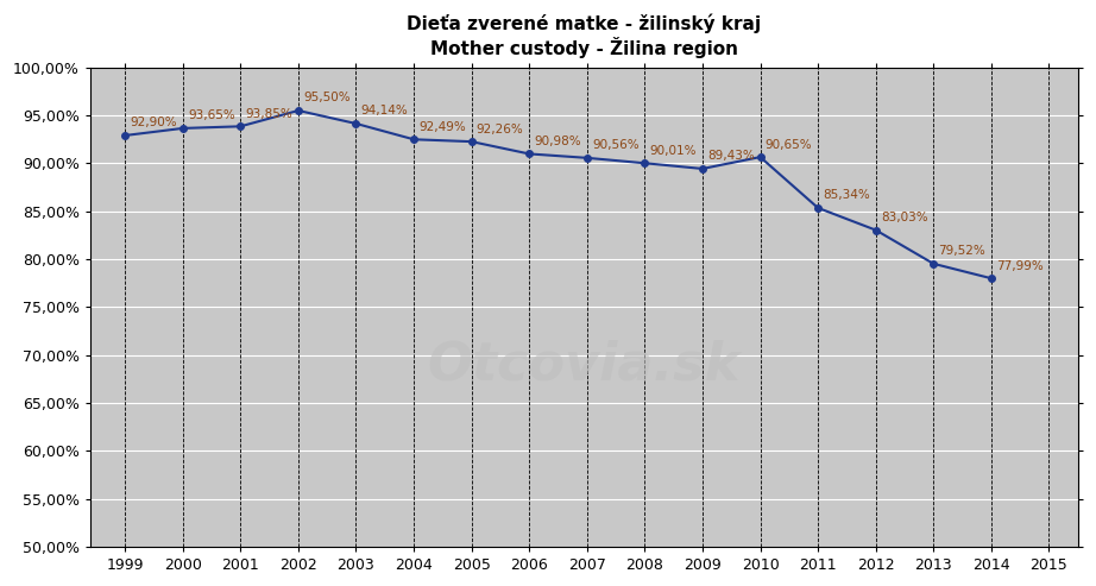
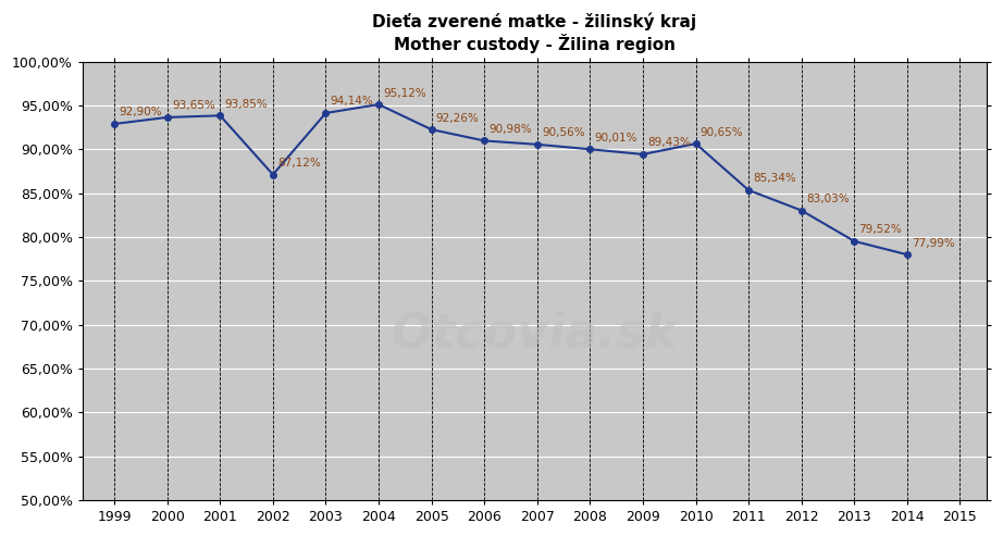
2002: 95,50% -> 87,12%
2004: 92,49% -> 95,12%
